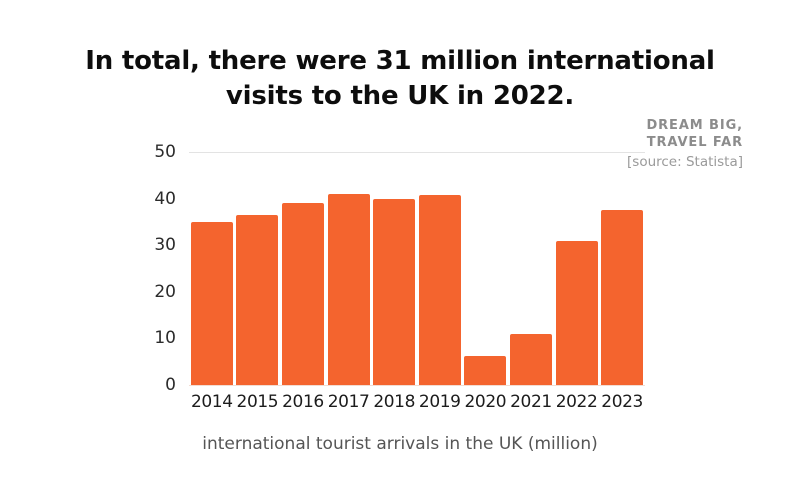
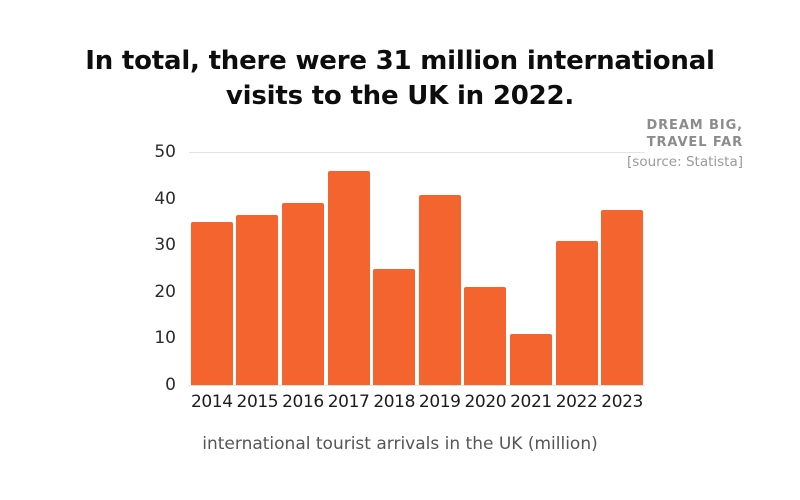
2017: 41 -> 46
2018: 40 -> 25
2020: 6 -> 21
